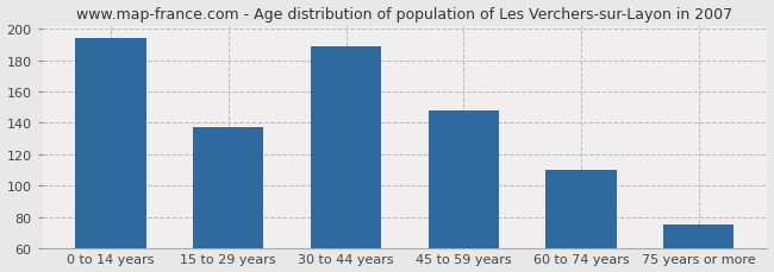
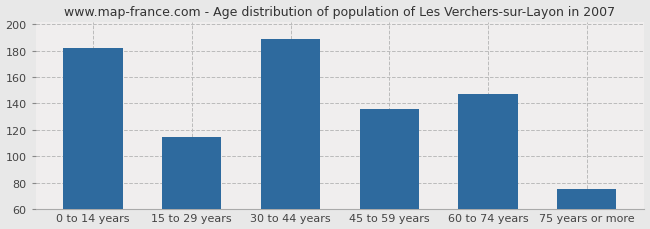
0 to 14 years: 194 -> 182
15 to 29 years: 137 -> 115
45 to 59 years: 148 -> 136
60 to 74 years: 110 -> 147
